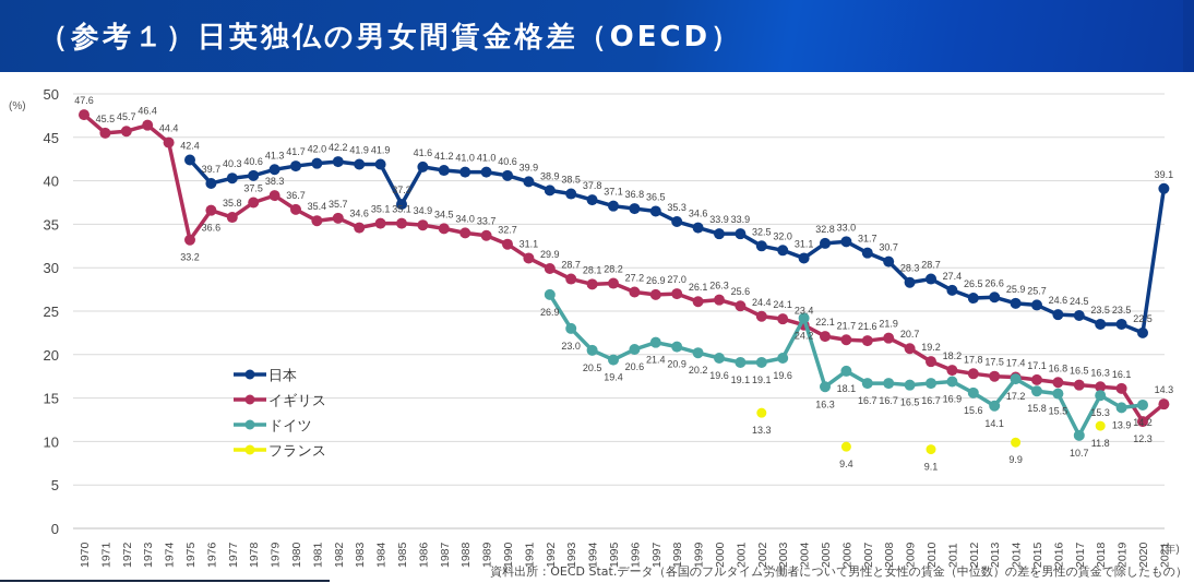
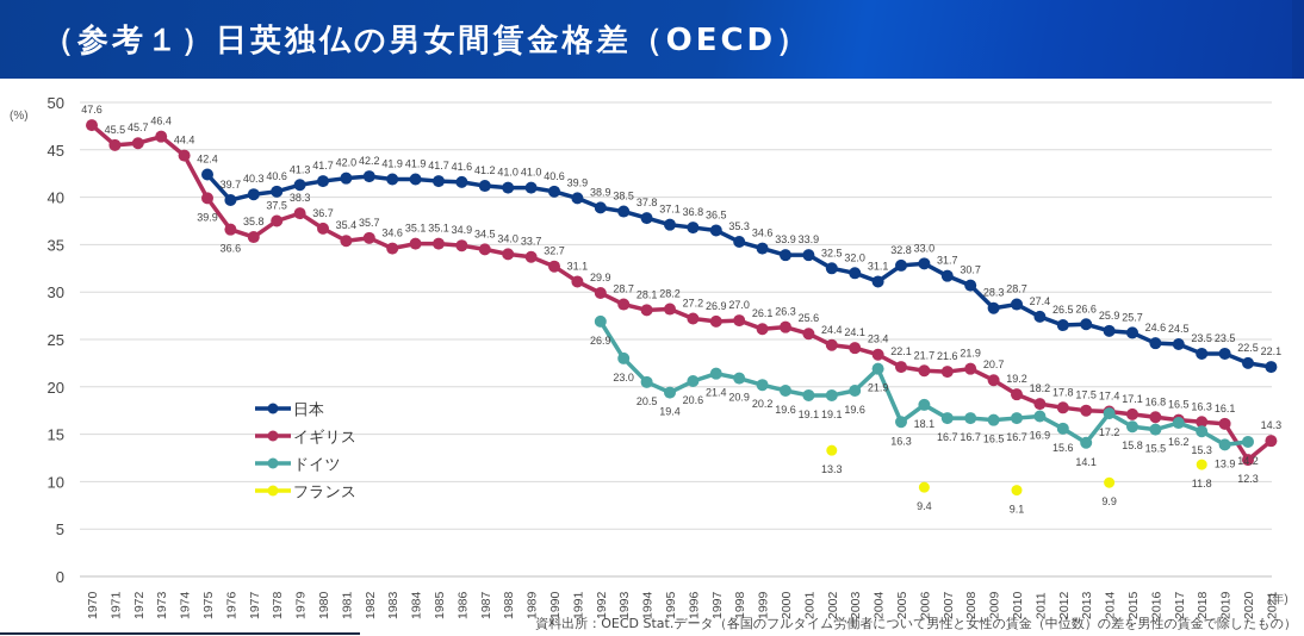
イギリス/1975: 33.2 -> 39.9
日本/1985: 37.3 -> 41.7
ドイツ/2004: 24.2 -> 21.9
ドイツ/2017: 10.7 -> 16.2
日本/2021: 39.1 -> 22.1
